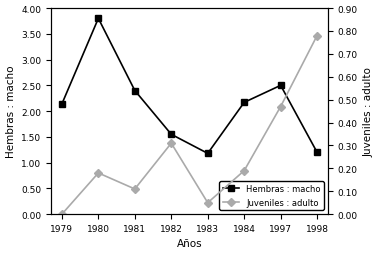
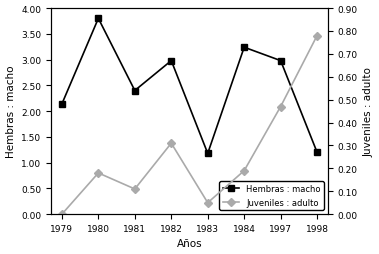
Hembras : macho/1982: 1.55 -> 2.98
Hembras : macho/1984: 2.17 -> 3.24
Hembras : macho/1997: 2.50 -> 2.98
